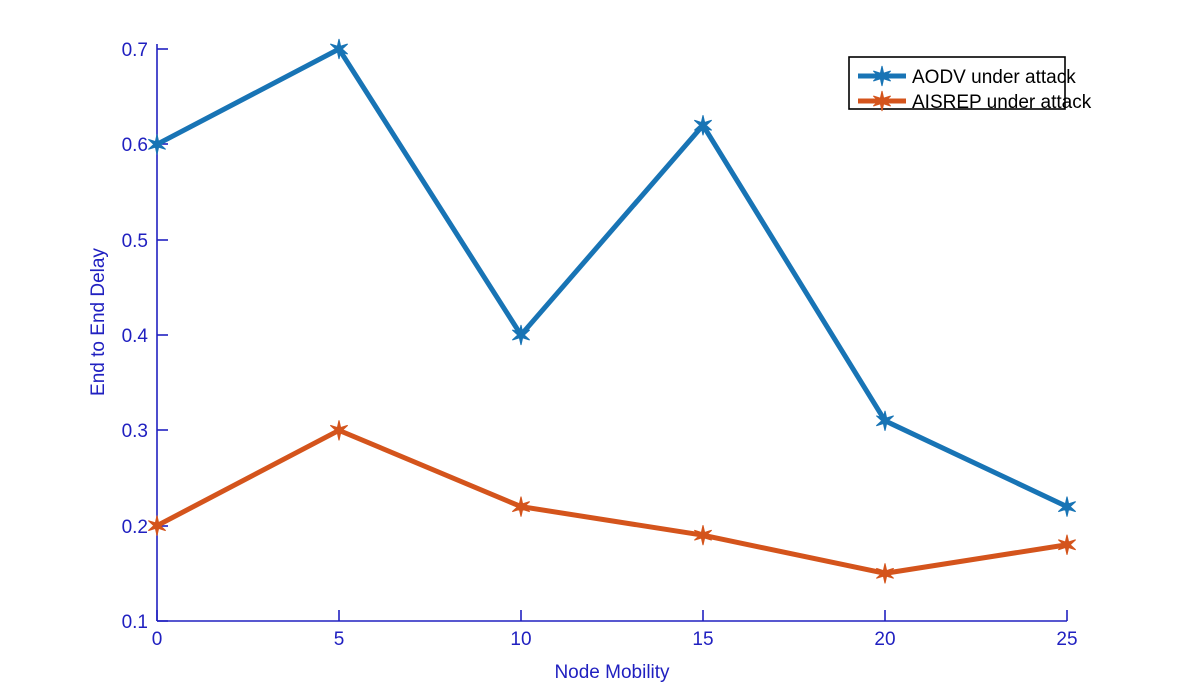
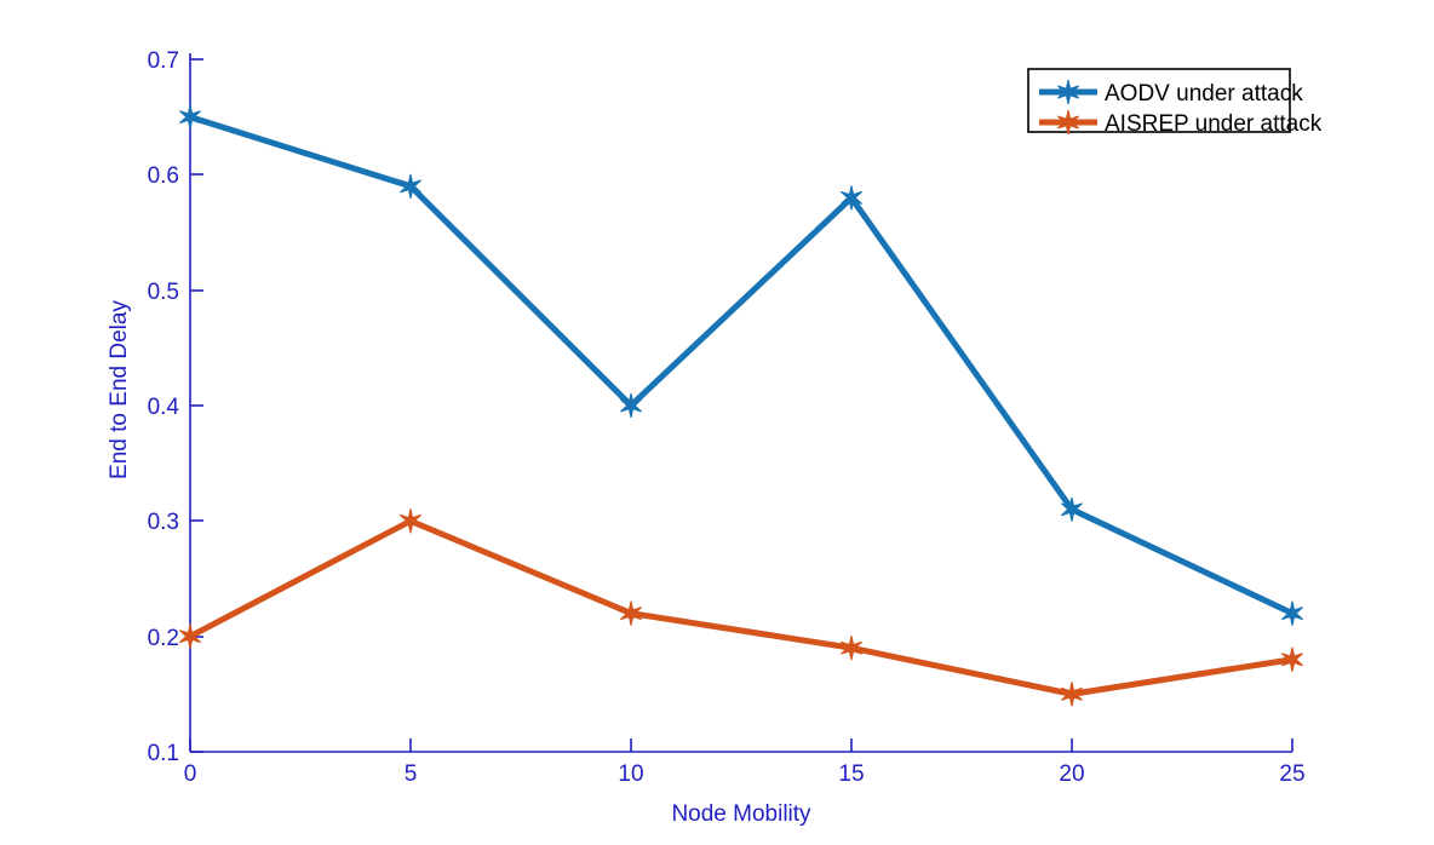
AODV under attack/0: 0.60 -> 0.65
AODV under attack/5: 0.70 -> 0.59
AODV under attack/15: 0.62 -> 0.58
